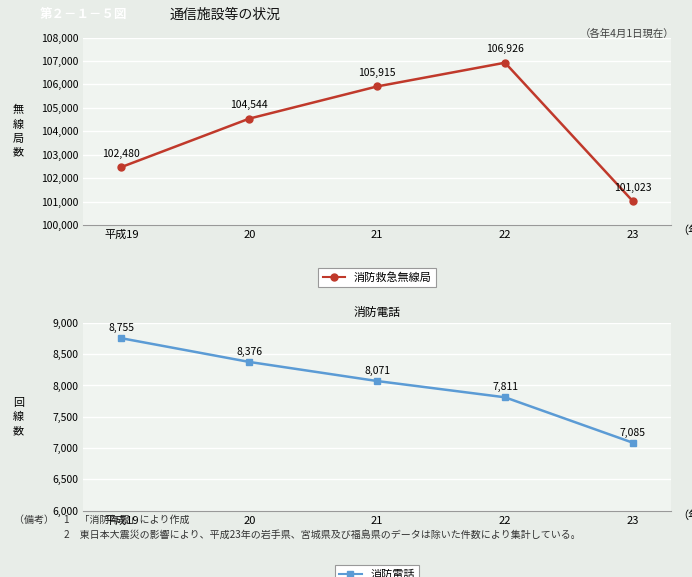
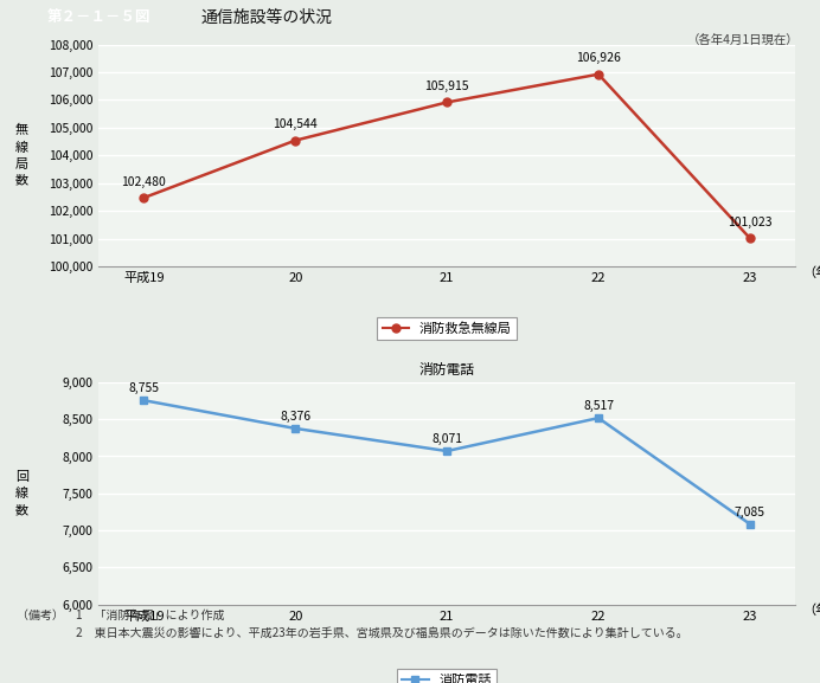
消防電話/22: 7,811 -> 8,517
